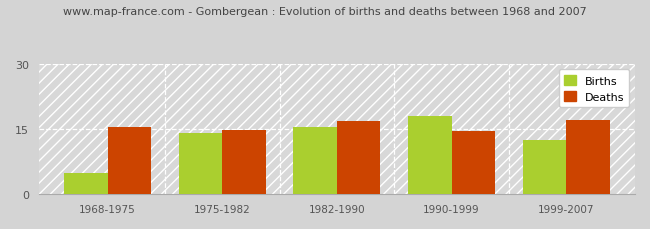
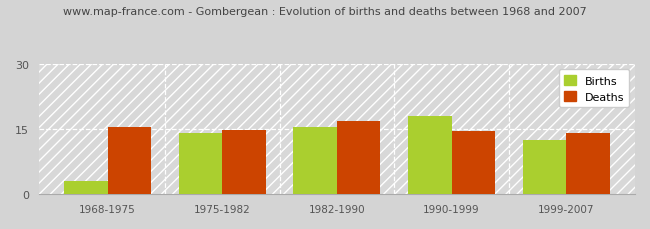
Births/1968-1975: 5.0 -> 3.0
Deaths/1999-2007: 17.0 -> 14.0
